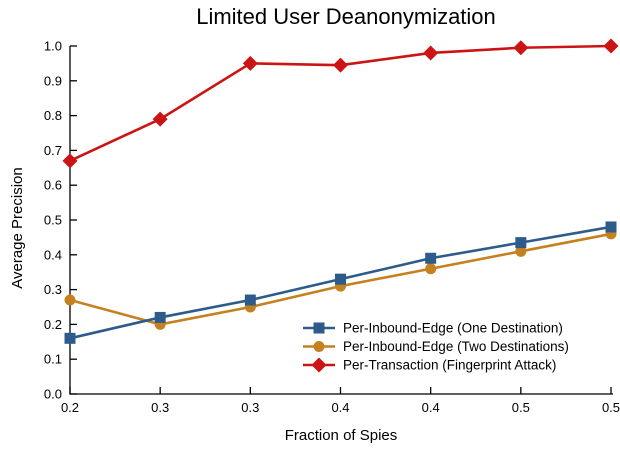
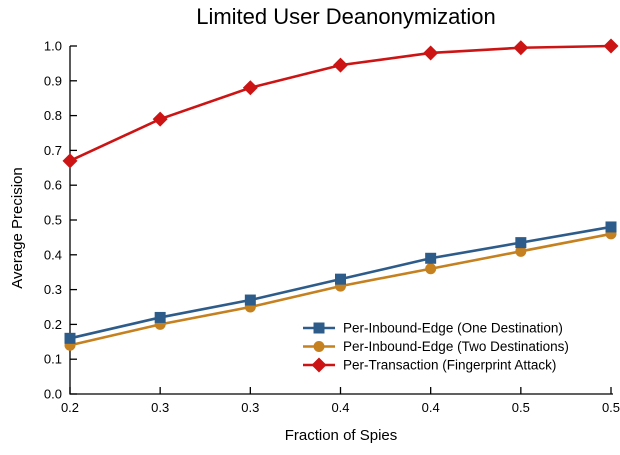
Per-Inbound-Edge (Two Destinations)/0.2: 0.27 -> 0.14
Per-Transaction (Fingerprint Attack)/0.3: 0.95 -> 0.88
